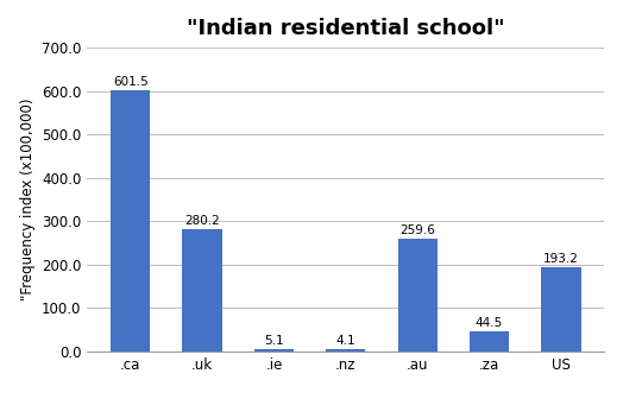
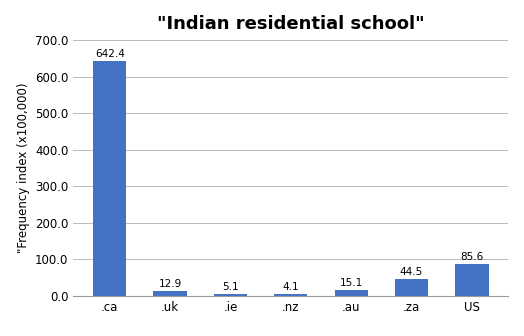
.ca: 601.5 -> 642.4
.uk: 280.2 -> 12.9
.au: 259.6 -> 15.1
US: 193.2 -> 85.6
